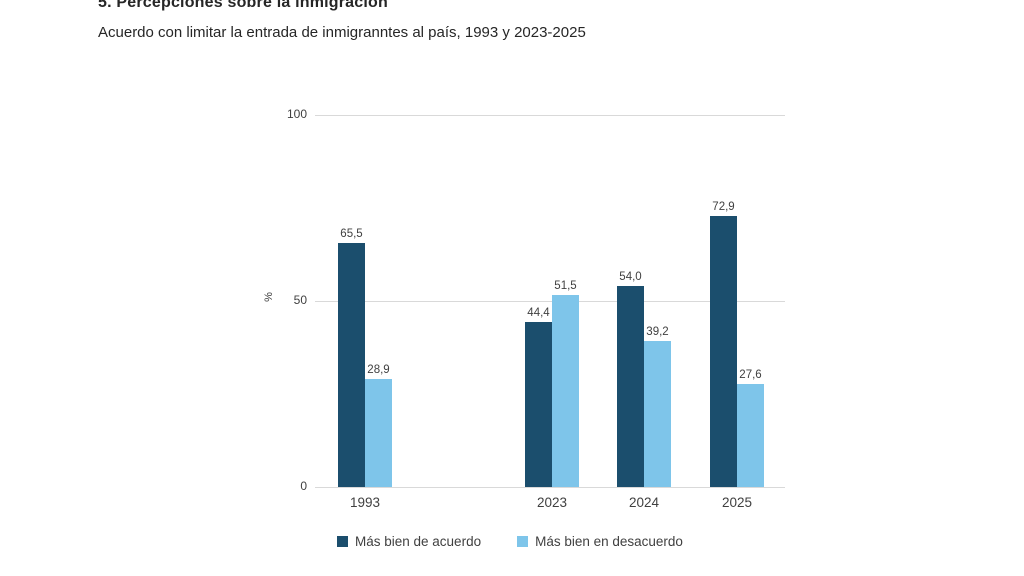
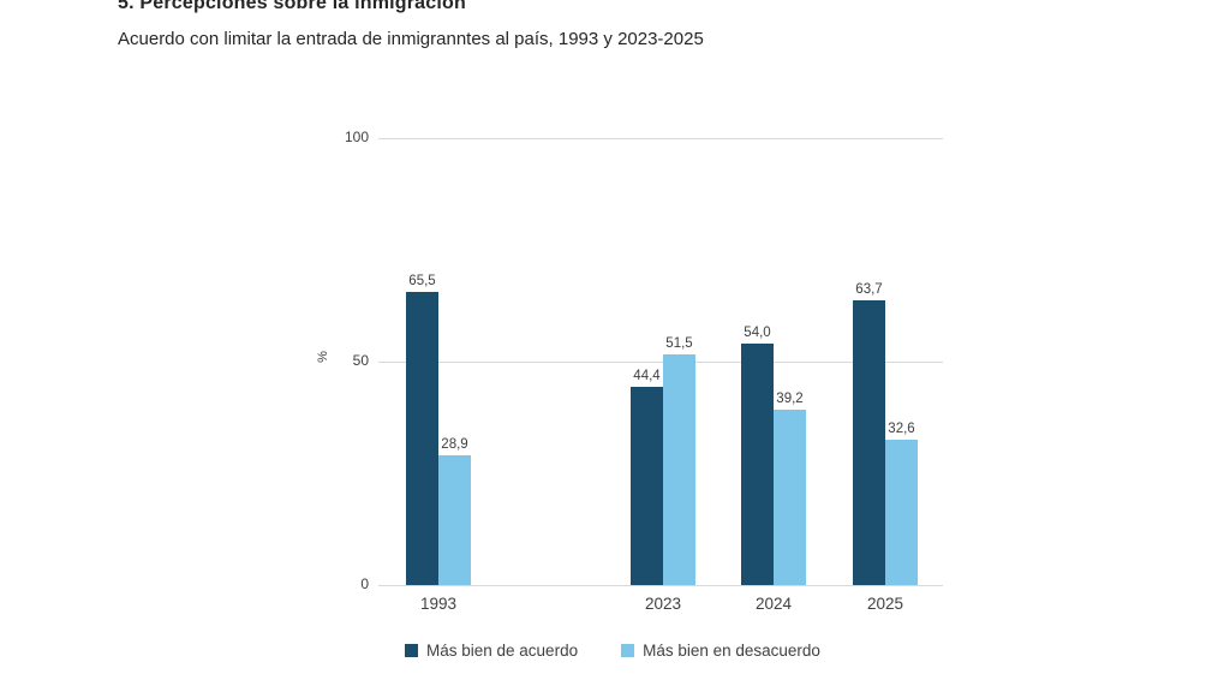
Más bien de acuerdo/2025: 72,9 -> 63,7
Más bien en desacuerdo/2025: 27,6 -> 32,6
